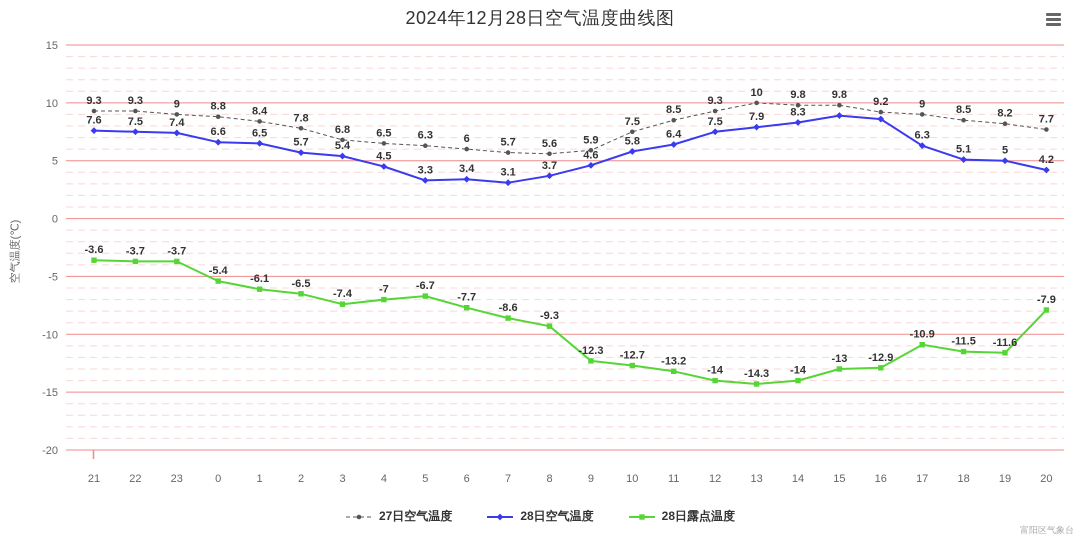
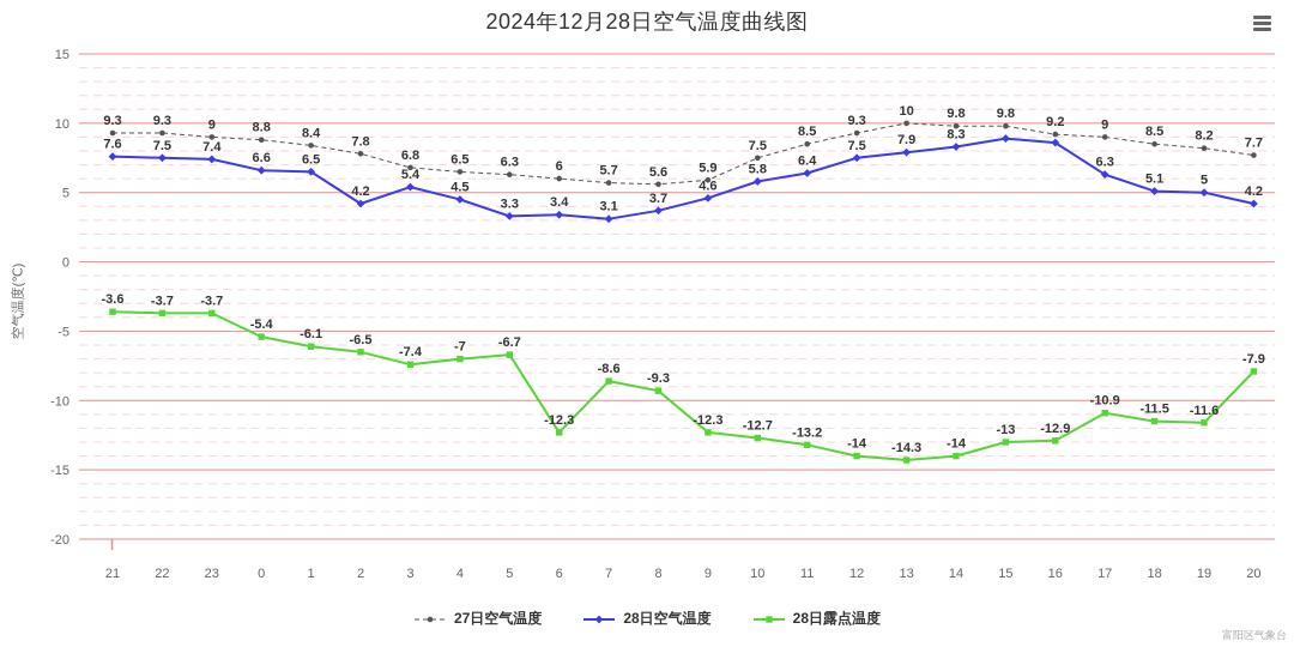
28日空气温度/2: 5.7 -> 4.2
28日露点温度/6: -7.7 -> -12.3
